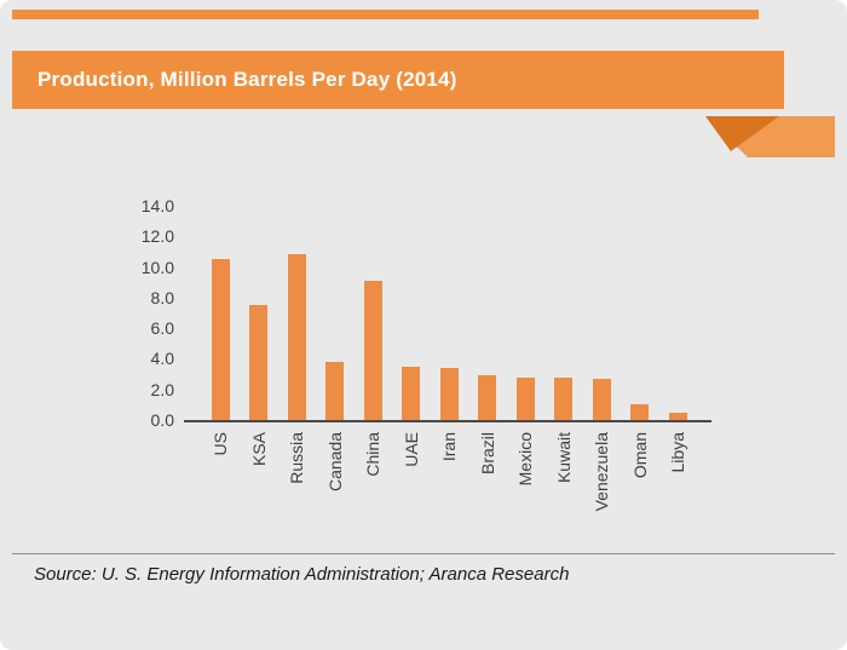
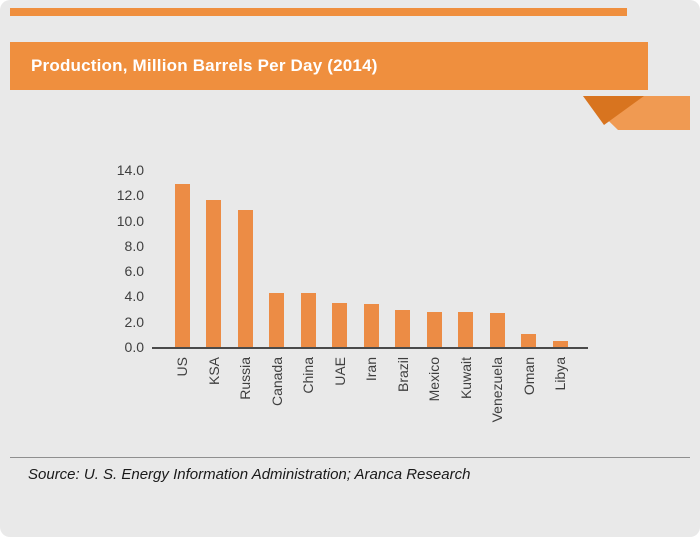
US: 10.5 -> 12.9
KSA: 7.5 -> 11.6
Canada: 3.8 -> 4.3
China: 9.1 -> 4.3
